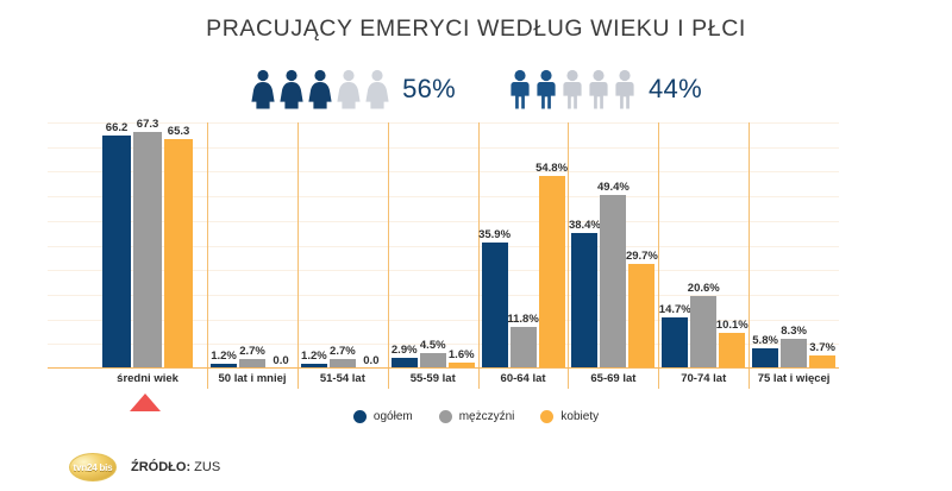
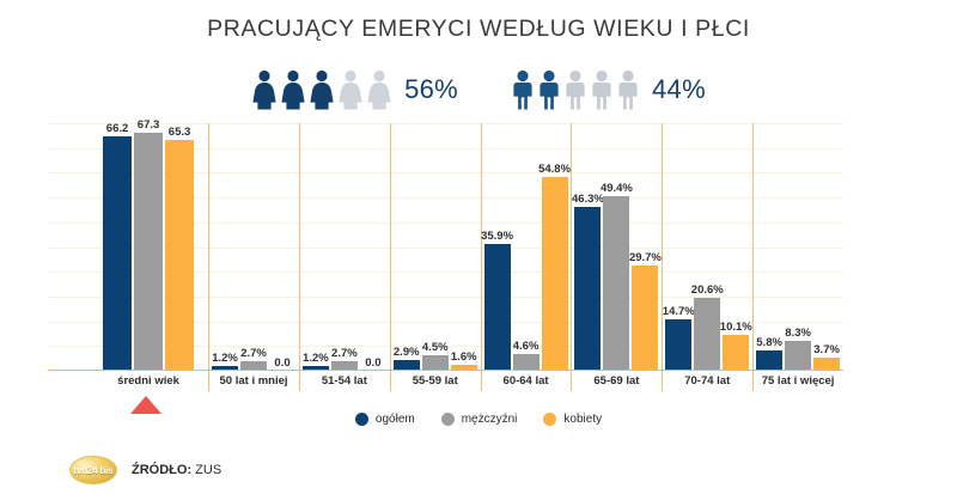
mężczyźni/60-64 lat: 11.8% -> 4.6%
ogółem/65-69 lat: 38.4% -> 46.3%
